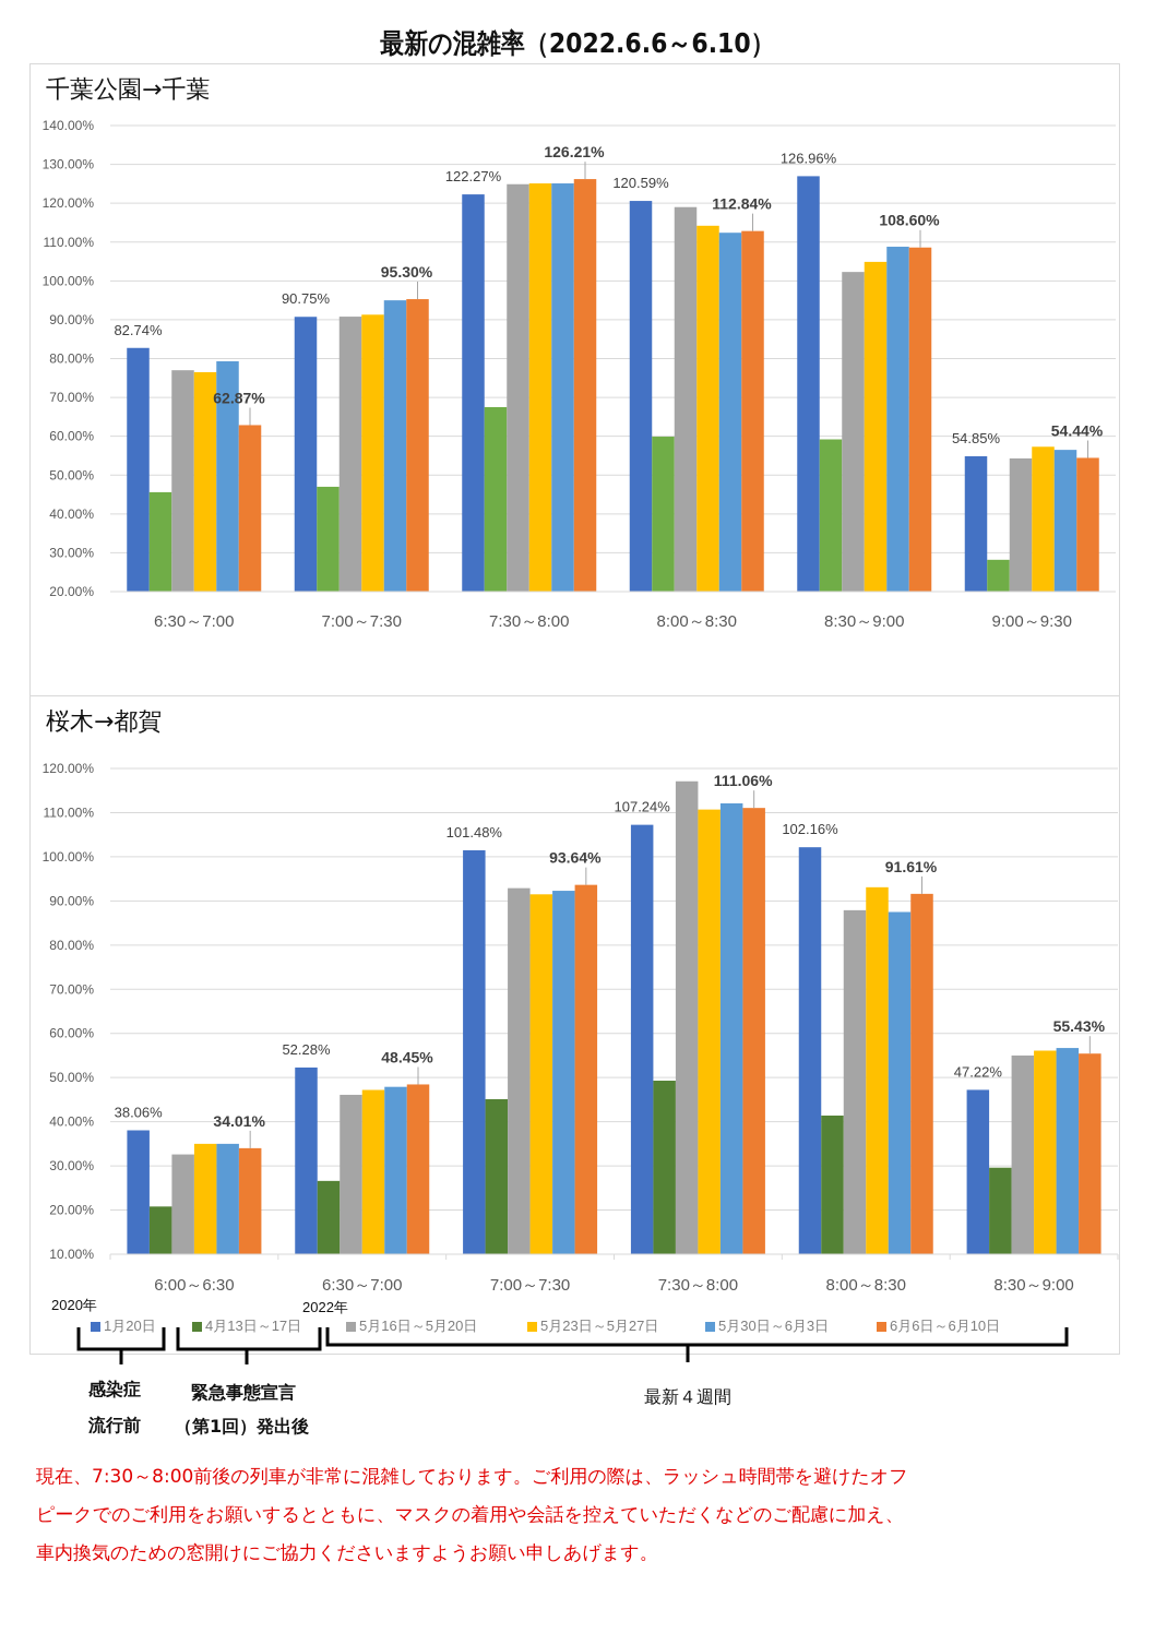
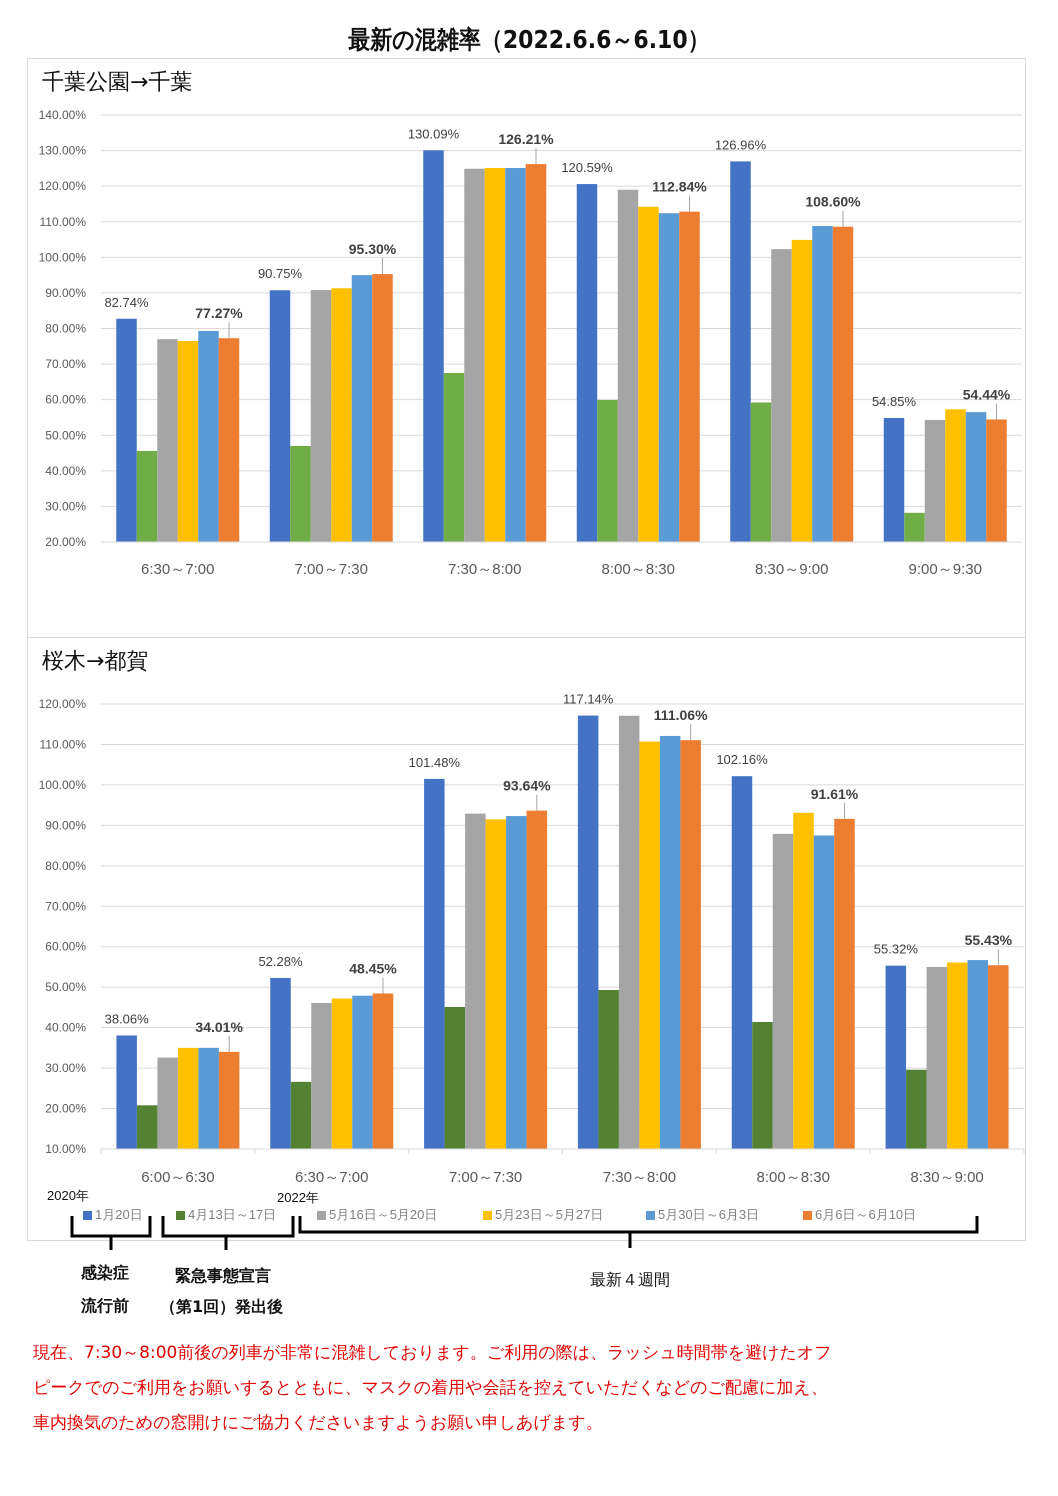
千葉公園→千葉/6月6日～6月10日/6:30～7:00: 62.87% -> 77.27%
千葉公園→千葉/1月20日/7:30～8:00: 122.27% -> 130.09%
桜木→都賀/1月20日/7:30～8:00: 107.24% -> 117.14%
桜木→都賀/1月20日/8:30～9:00: 47.22% -> 55.32%
